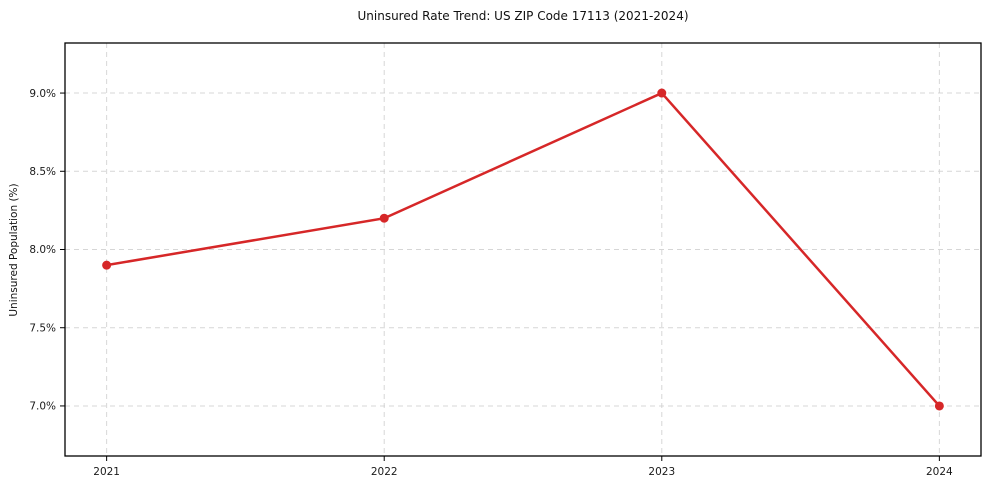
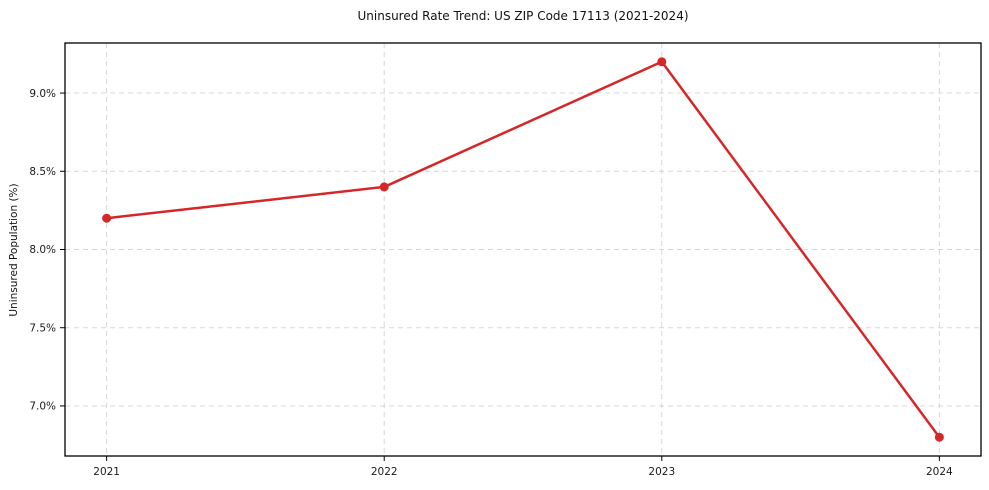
2021: 7.9% -> 8.2%
2022: 8.2% -> 8.4%
2023: 9.0% -> 9.2%
2024: 7.0% -> 6.8%
